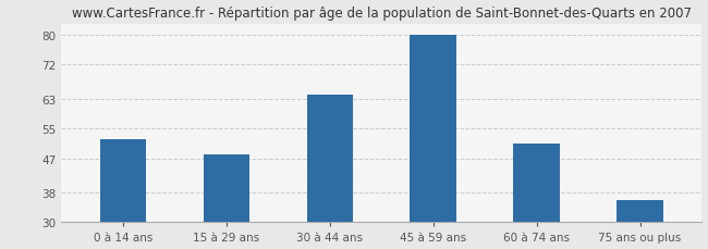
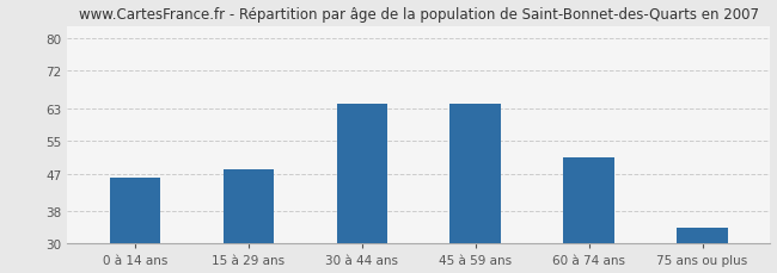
0 à 14 ans: 52 -> 46
45 à 59 ans: 80 -> 64
75 ans ou plus: 36 -> 34
